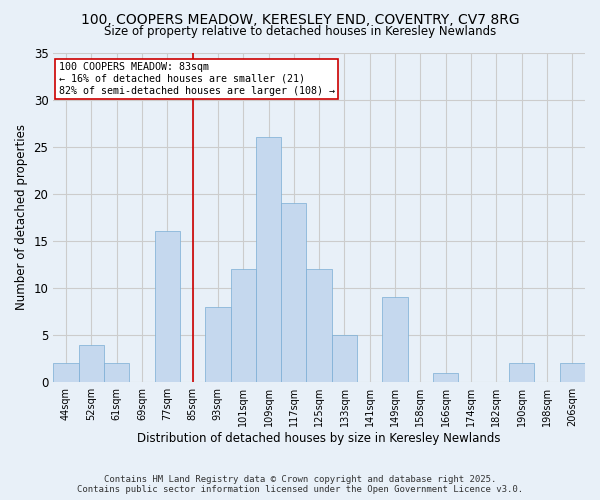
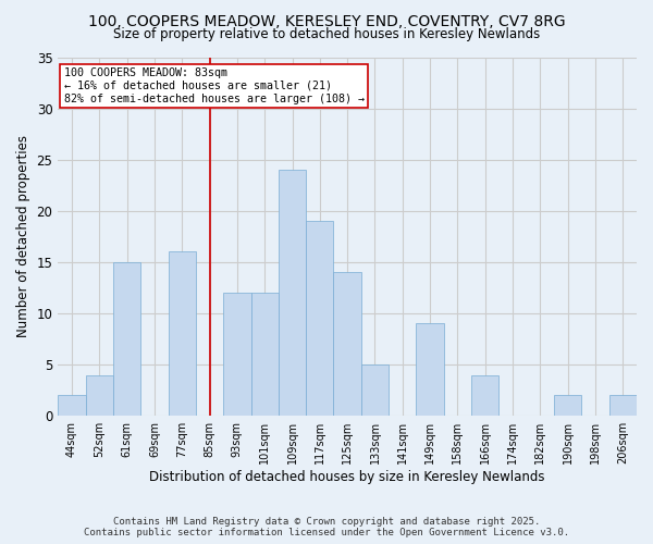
61sqm: 2 -> 15
93sqm: 8 -> 12
109sqm: 26 -> 24
125sqm: 12 -> 14
166sqm: 1 -> 4
